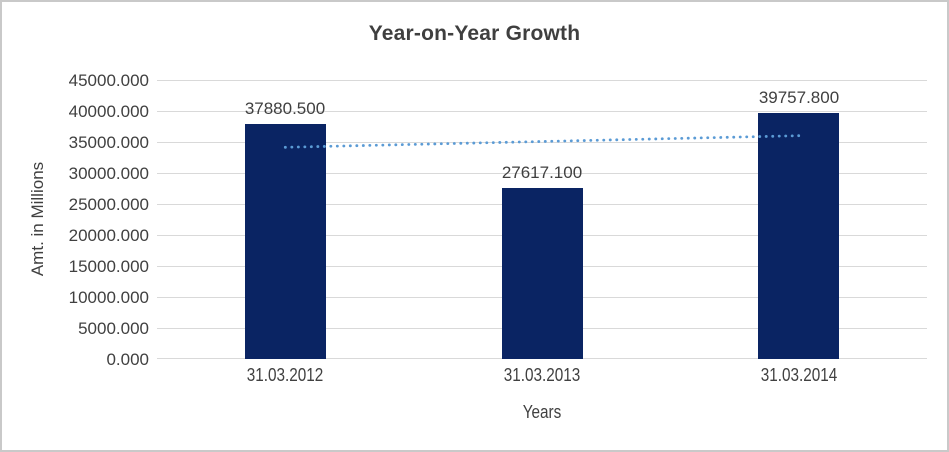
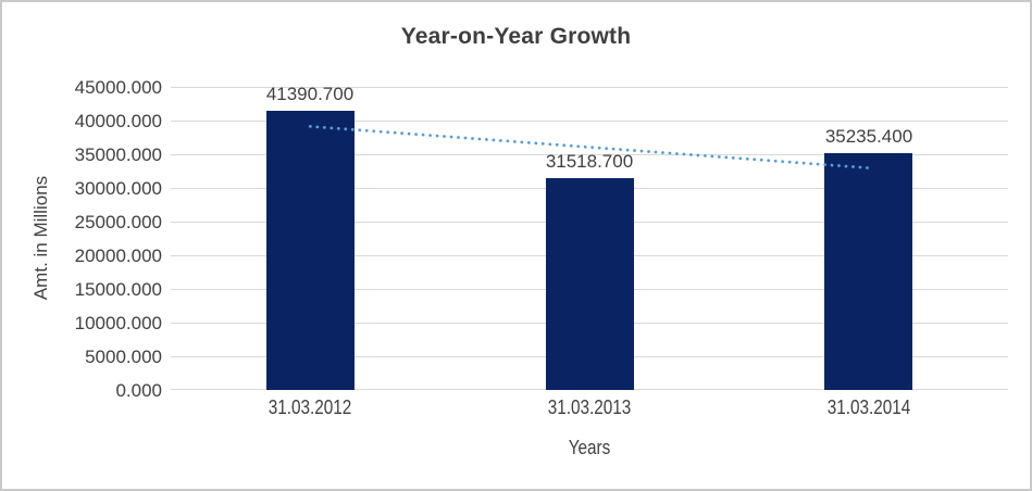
31.03.2012: 37880.500 -> 41390.700
31.03.2013: 27617.100 -> 31518.700
31.03.2014: 39757.800 -> 35235.400
